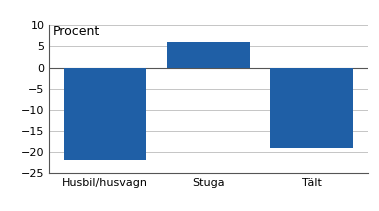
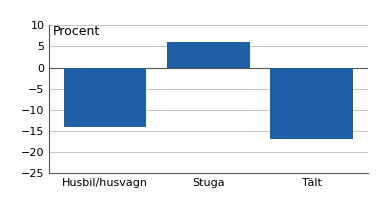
Husbil/husvagn: -22 -> -14
Tält: -19 -> -17
